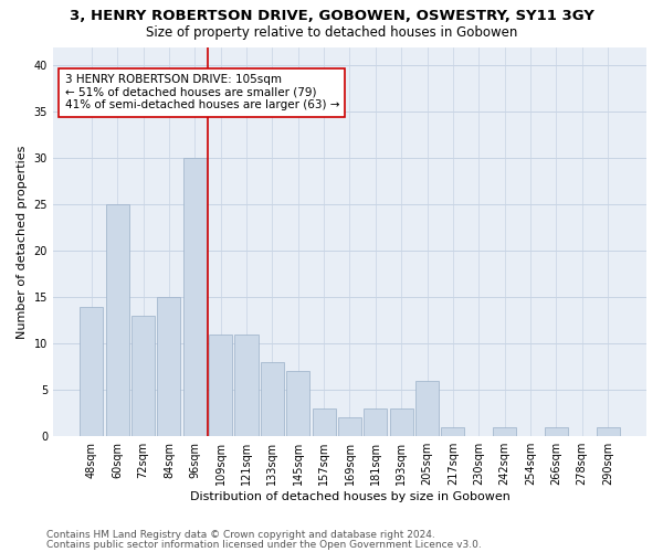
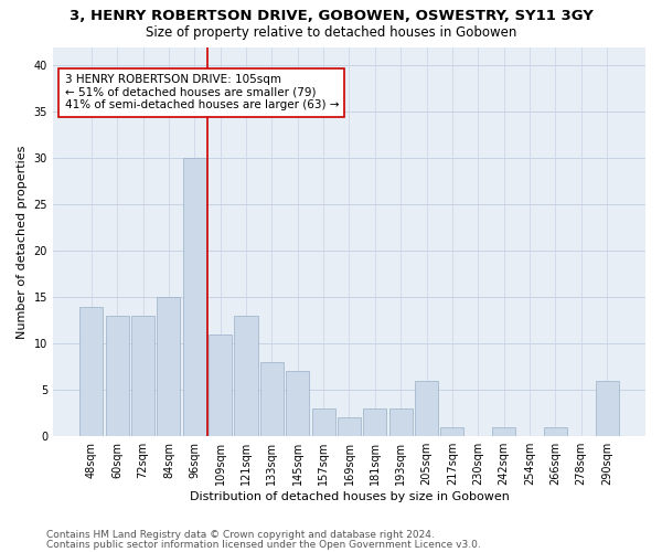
60sqm: 25 -> 13
121sqm: 11 -> 13
290sqm: 1 -> 6
